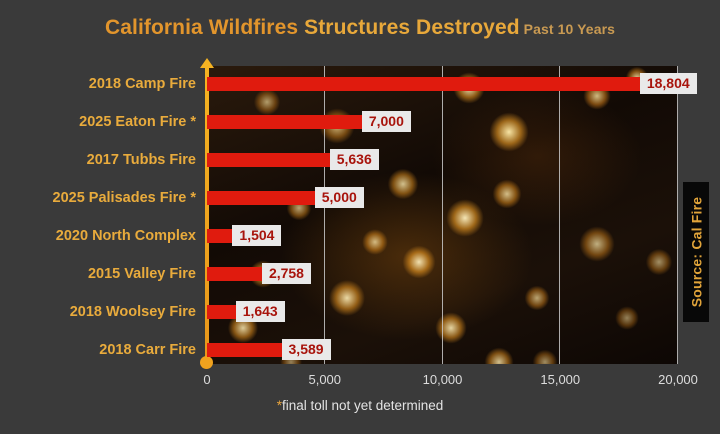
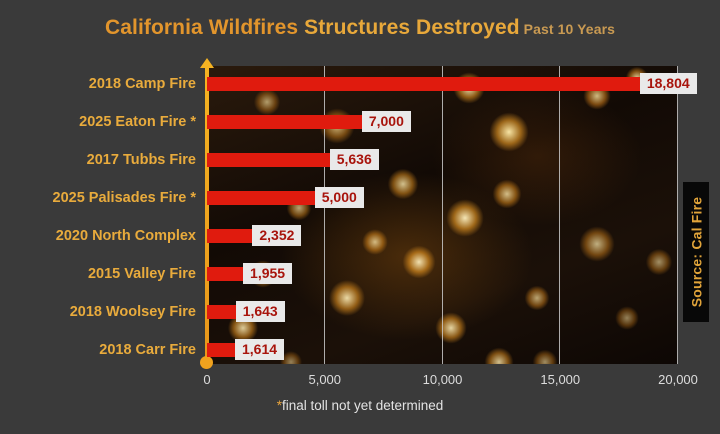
2020 North Complex: 1,504 -> 2,352
2015 Valley Fire: 2,758 -> 1,955
2018 Carr Fire: 3,589 -> 1,614
